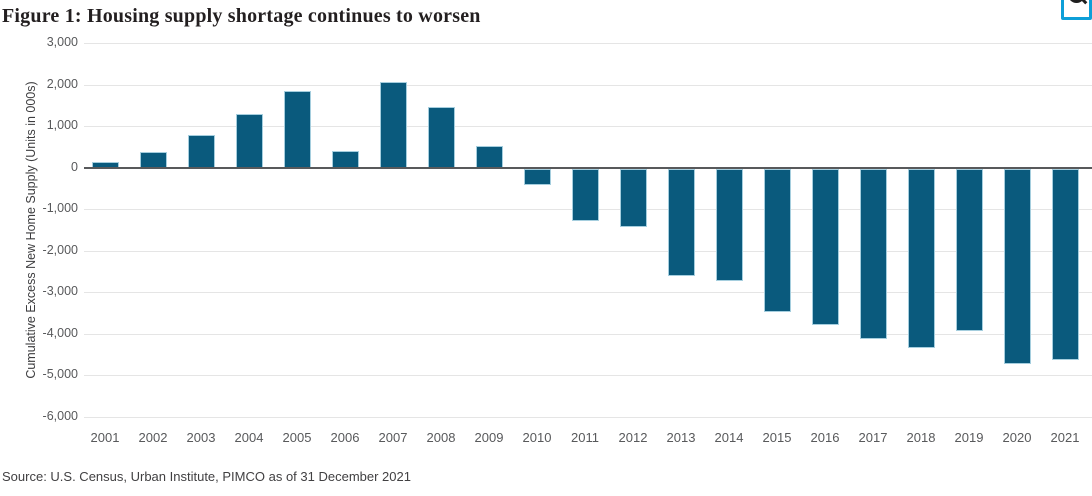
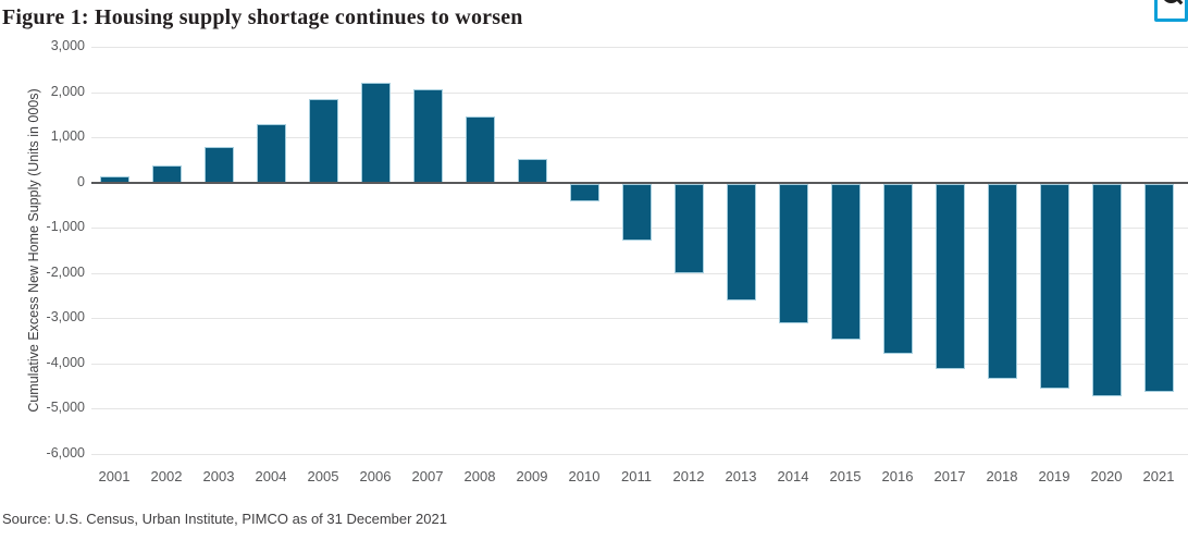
2006: 400 -> 2200
2012: -1400 -> -2000
2014: -2700 -> -3100
2019: -3900 -> -4500
